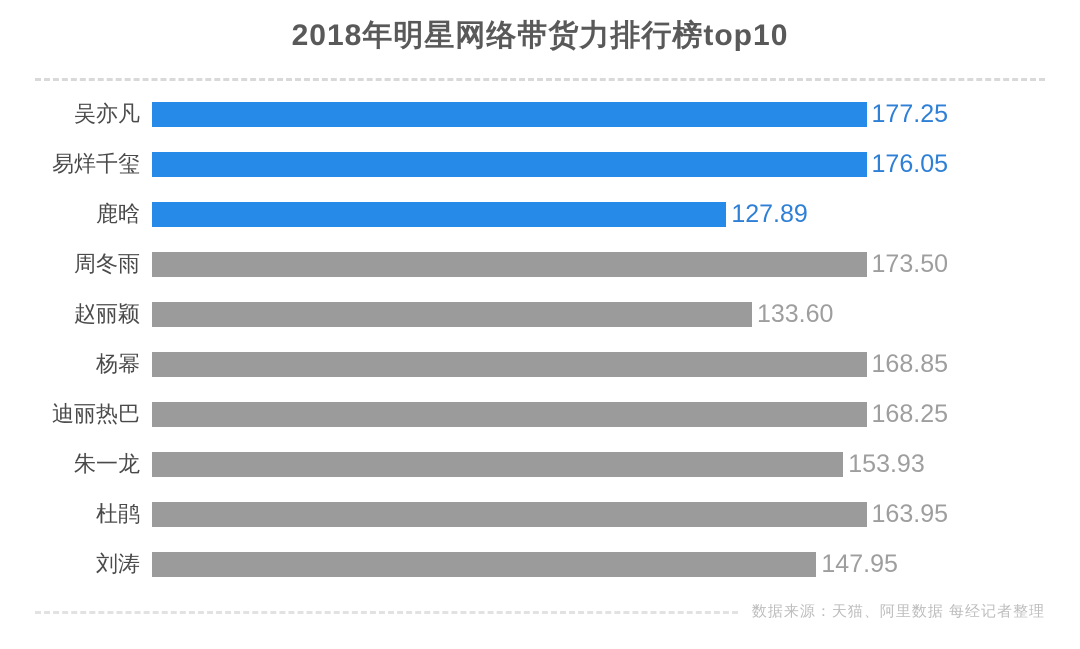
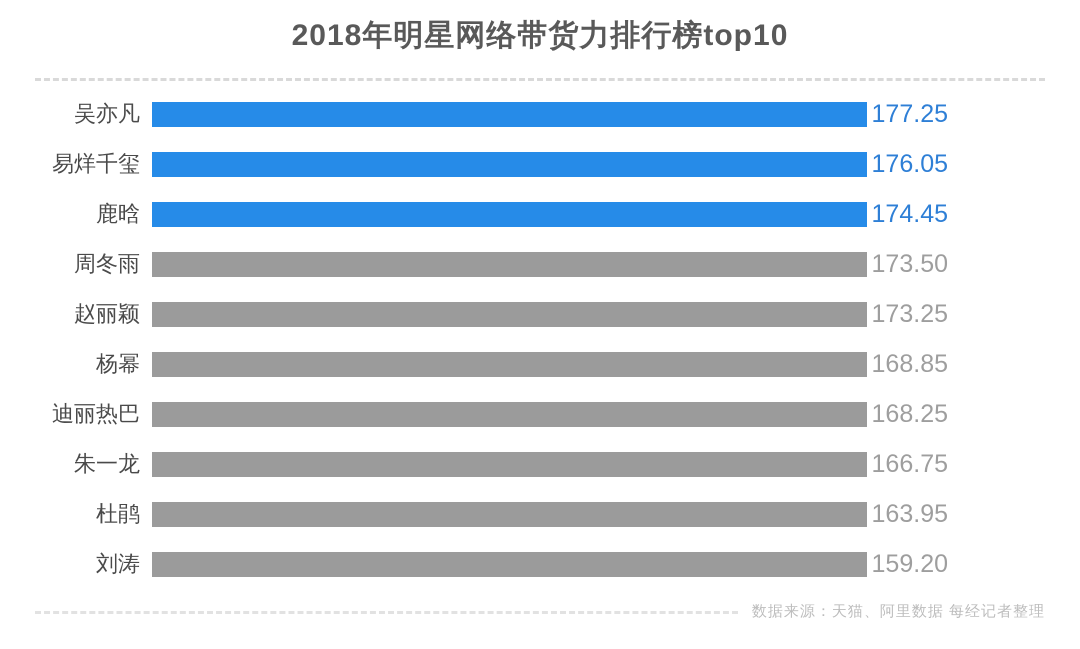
鹿晗: 127.89 -> 174.45
赵丽颖: 133.60 -> 173.25
朱一龙: 153.93 -> 166.75
刘涛: 147.95 -> 159.20
